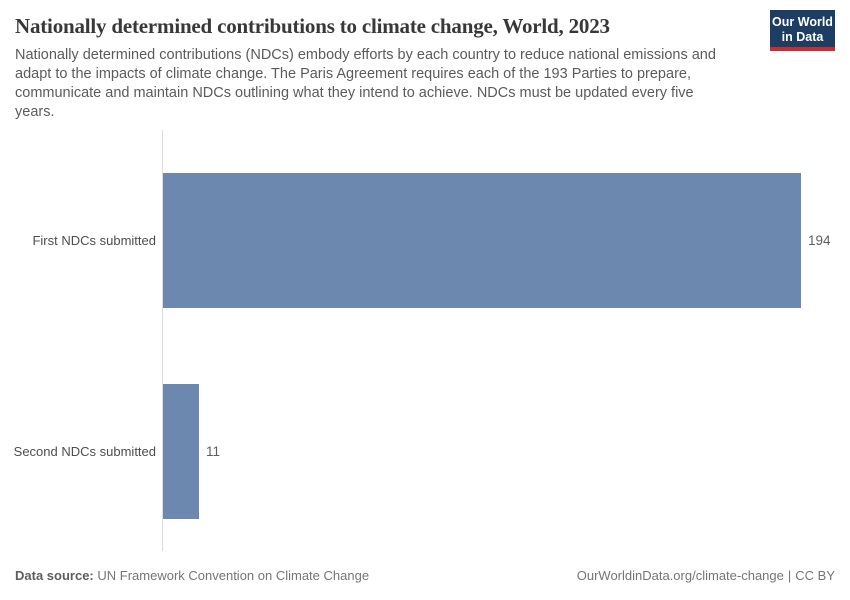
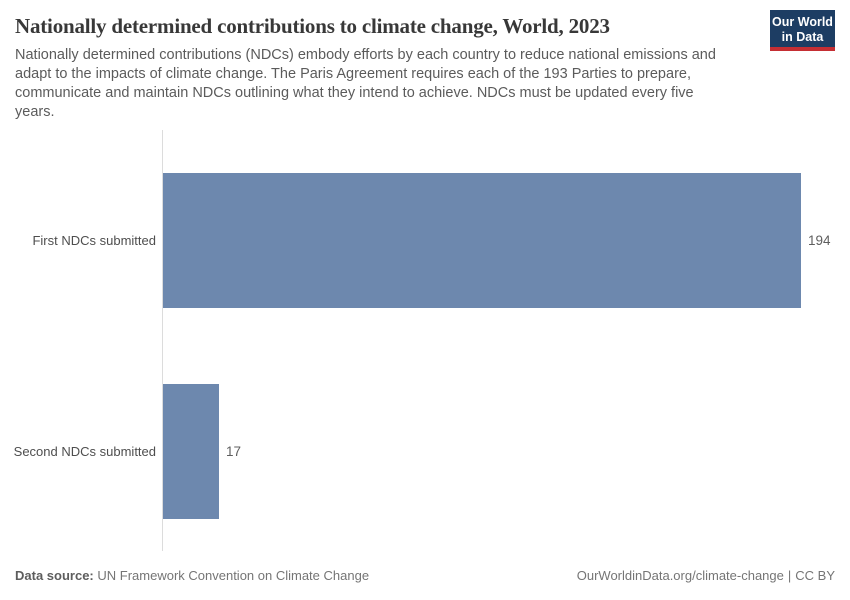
Second NDCs submitted: 11 -> 17
